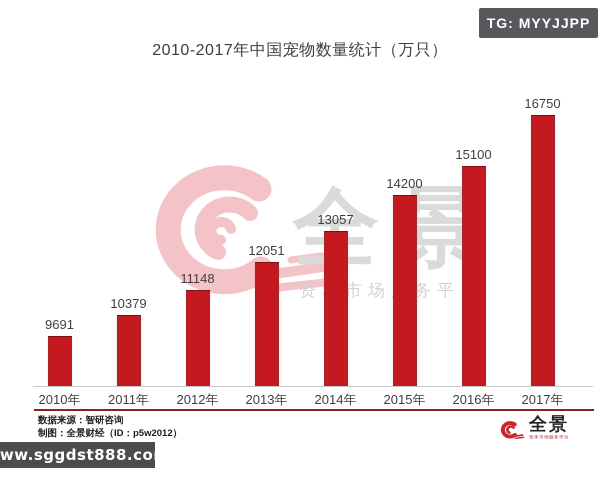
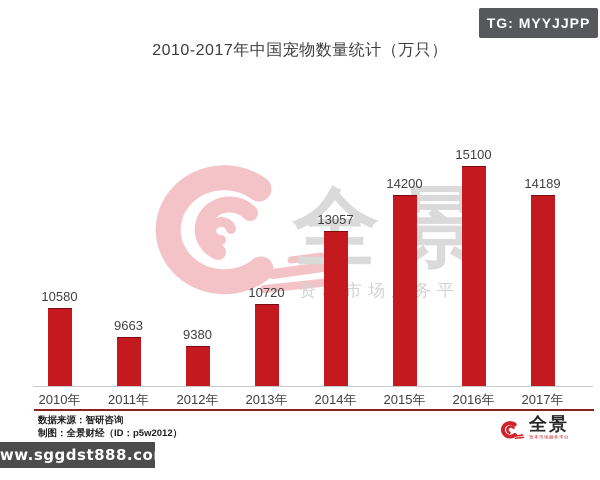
2010年: 9691 -> 10580
2011年: 10379 -> 9663
2012年: 11148 -> 9380
2013年: 12051 -> 10720
2017年: 16750 -> 14189
